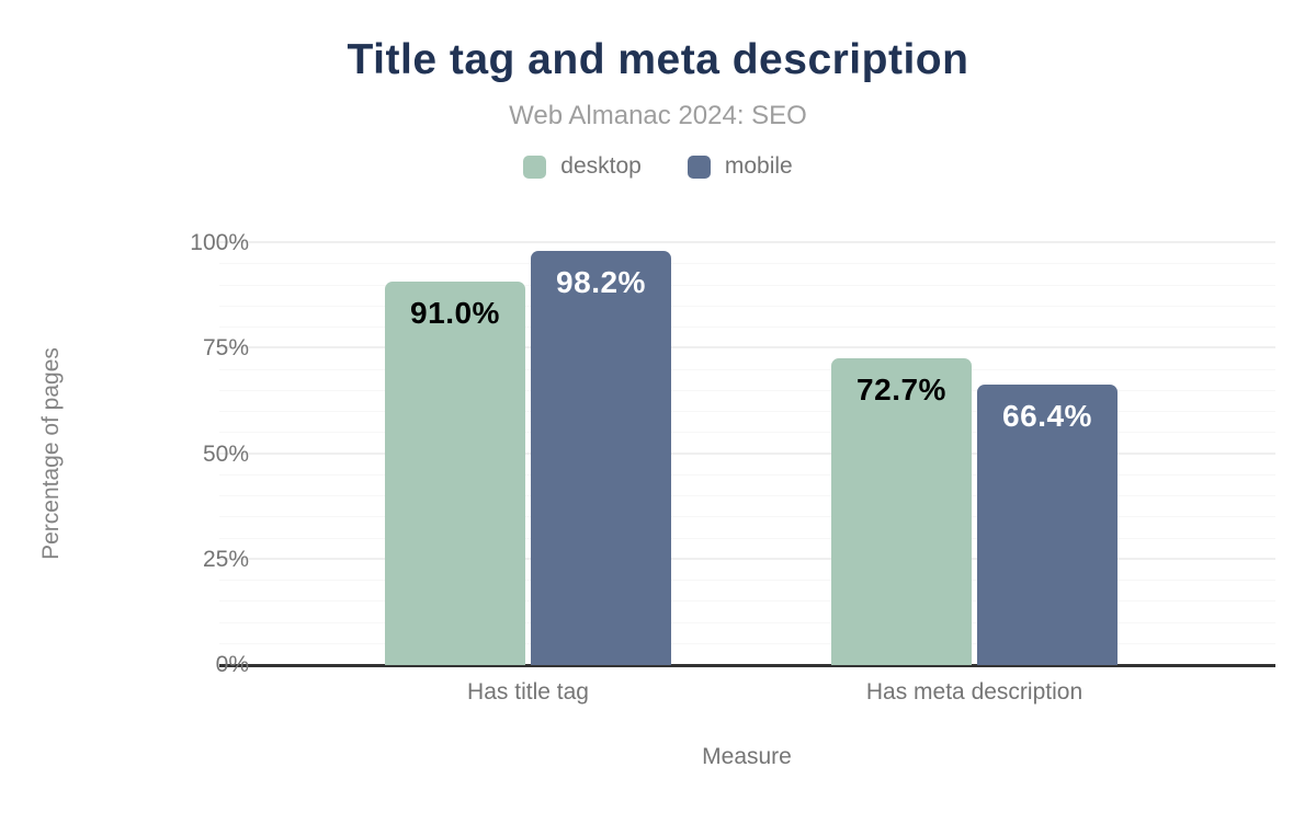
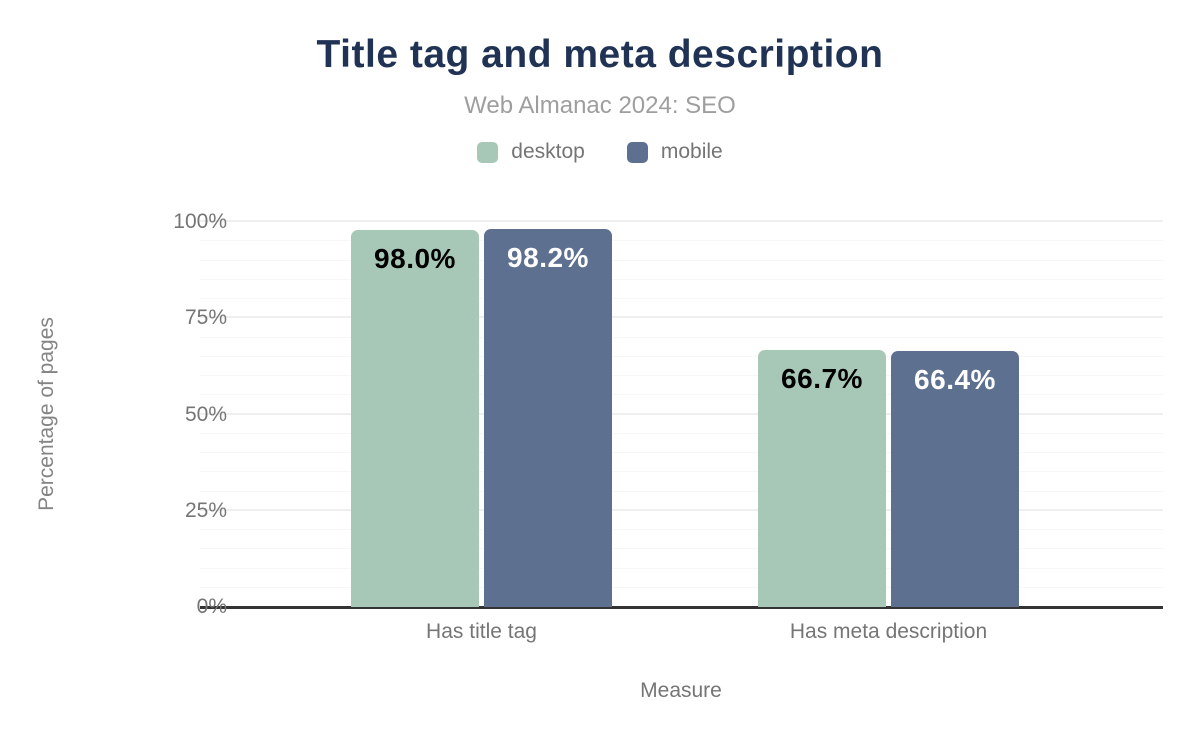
desktop/Has title tag: 91.0% -> 98.0%
desktop/Has meta description: 72.7% -> 66.7%
